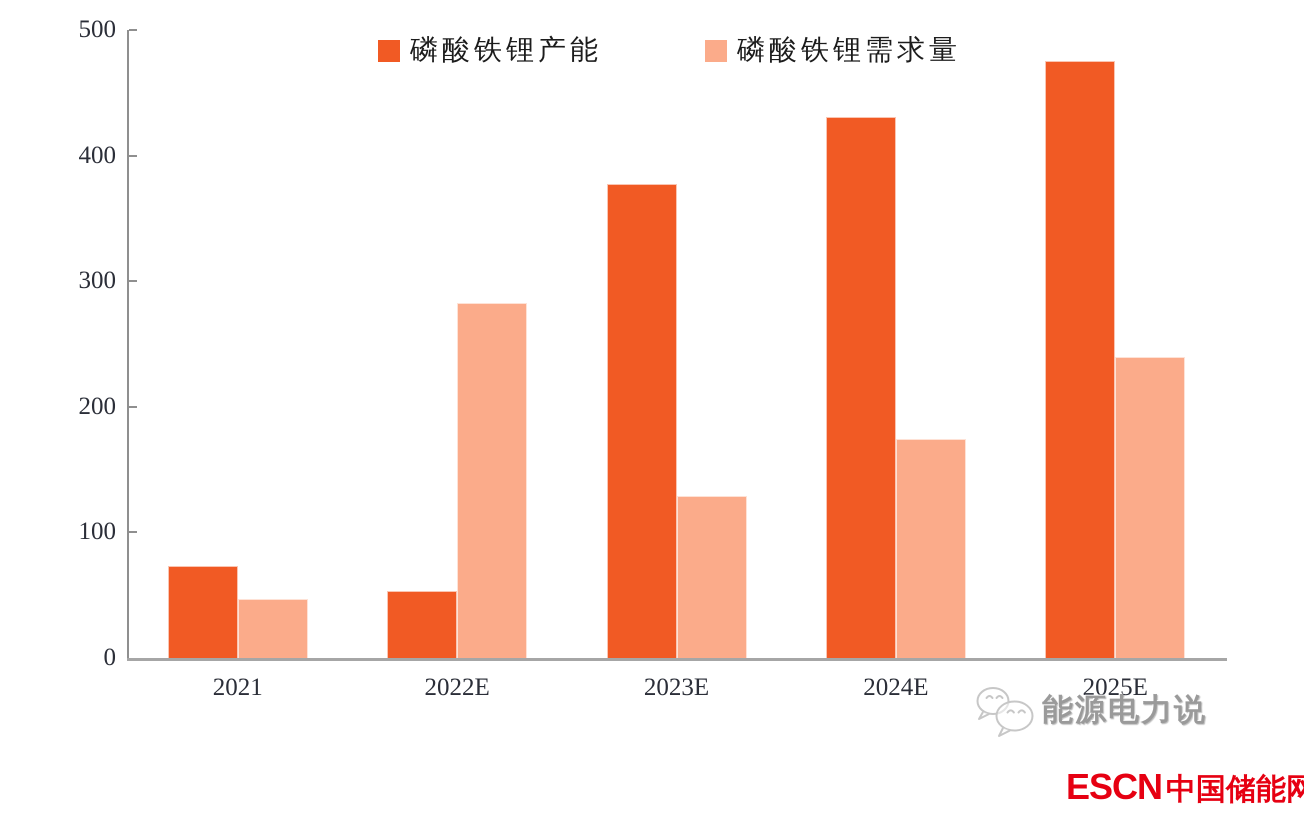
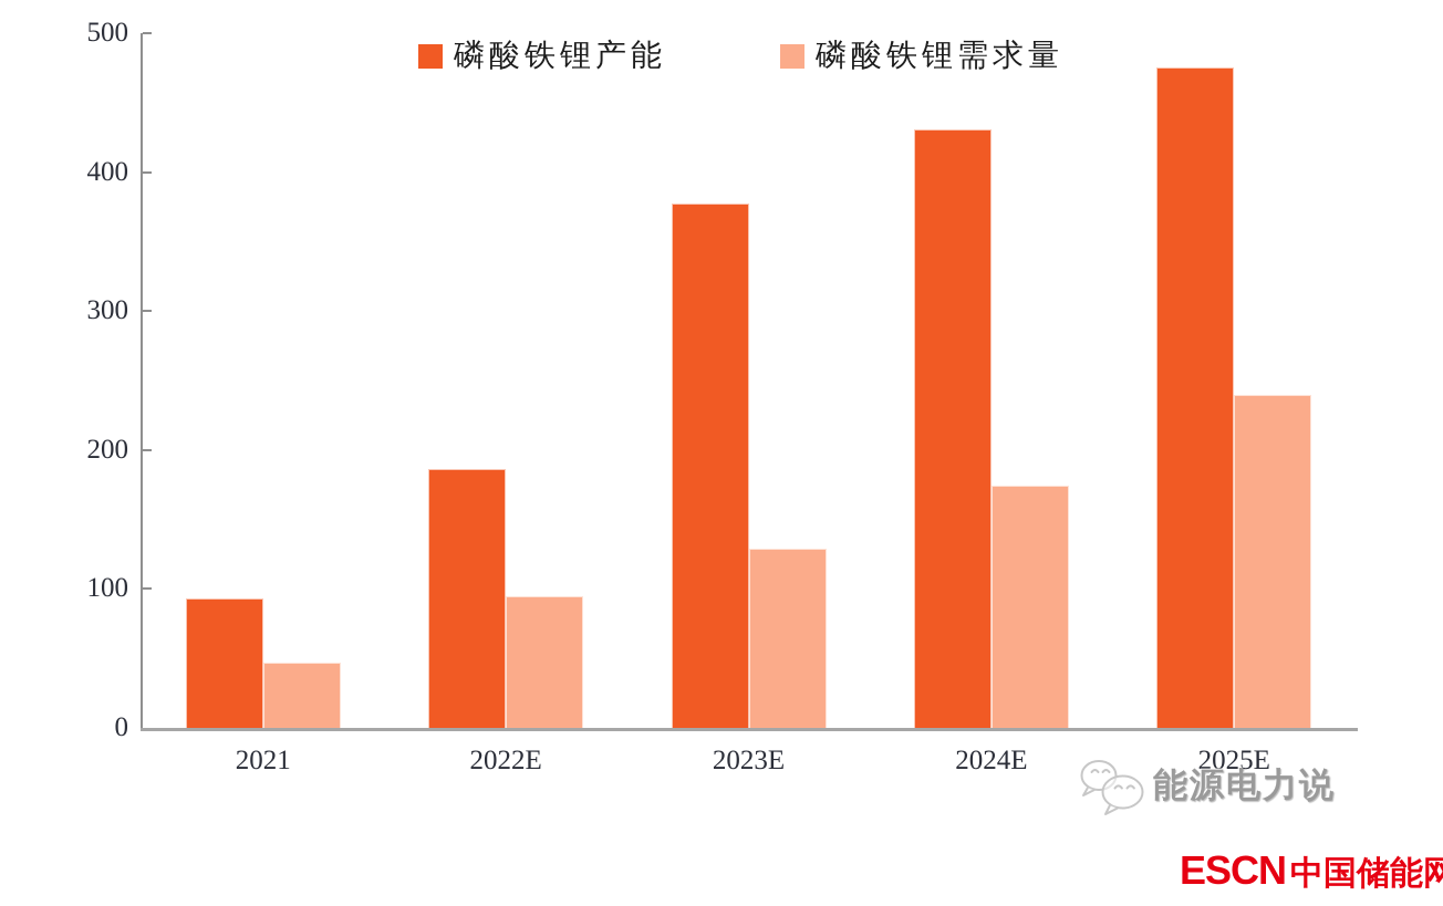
磷酸铁锂产能/2021: 73 -> 93
磷酸铁锂产能/2022E: 53 -> 186
磷酸铁锂需求量/2022E: 283 -> 95
